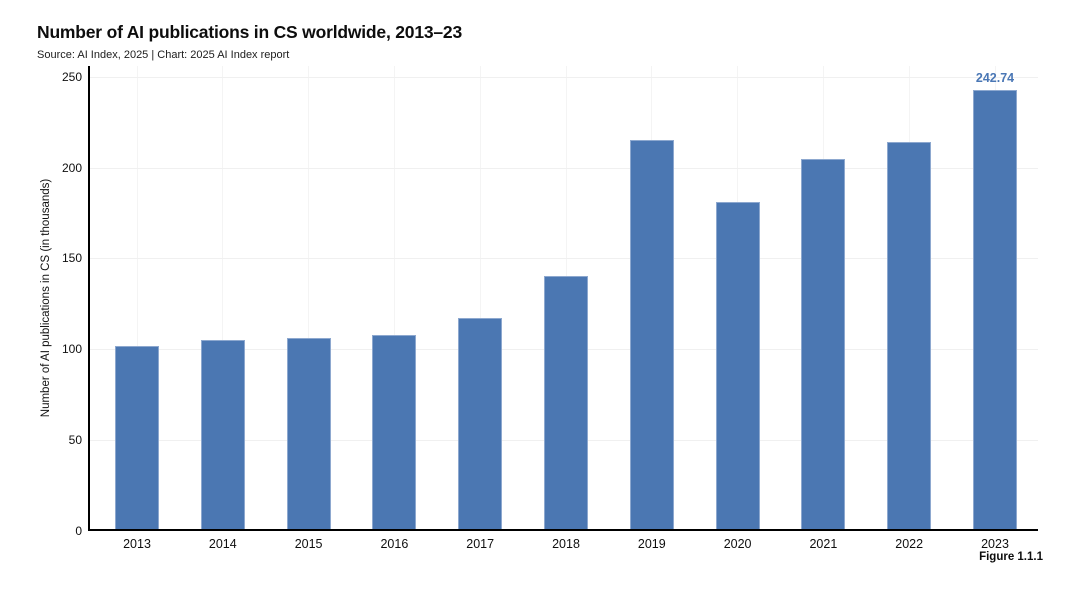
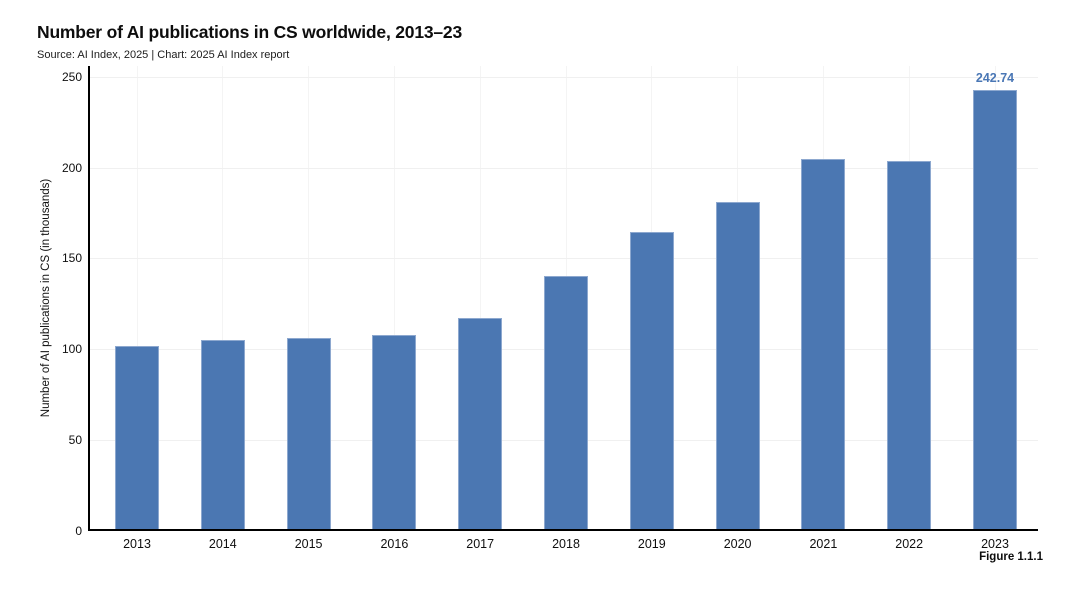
2019: 215 -> 165
2022: 214 -> 204
